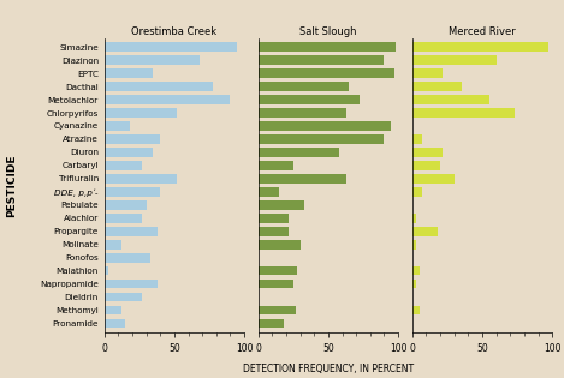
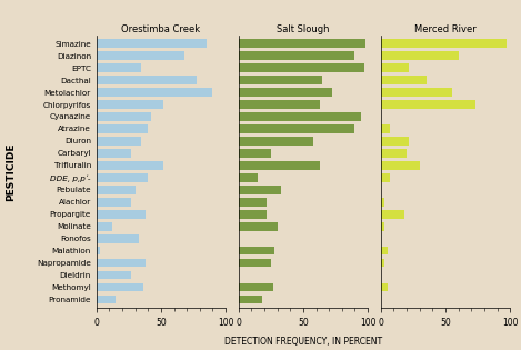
Orestimba Creek/Simazine: 95 -> 85
Orestimba Creek/Cyanazine: 18 -> 42
Orestimba Creek/Methomyl: 12 -> 36
